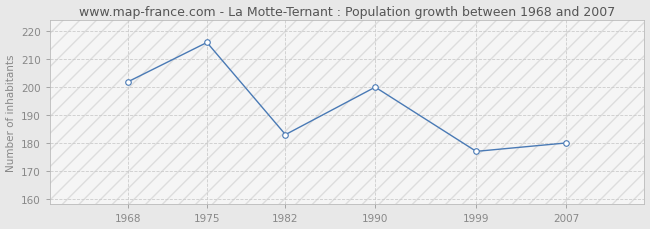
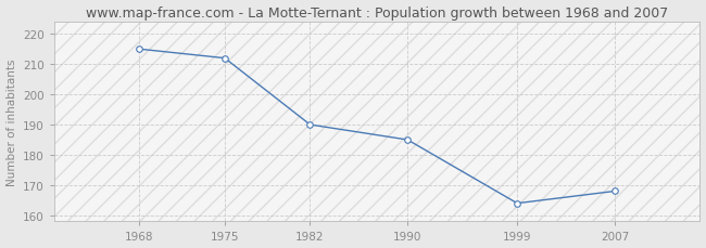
1968: 202 -> 215
1975: 216 -> 212
1982: 183 -> 190
1990: 200 -> 185
1999: 177 -> 164
2007: 180 -> 168
